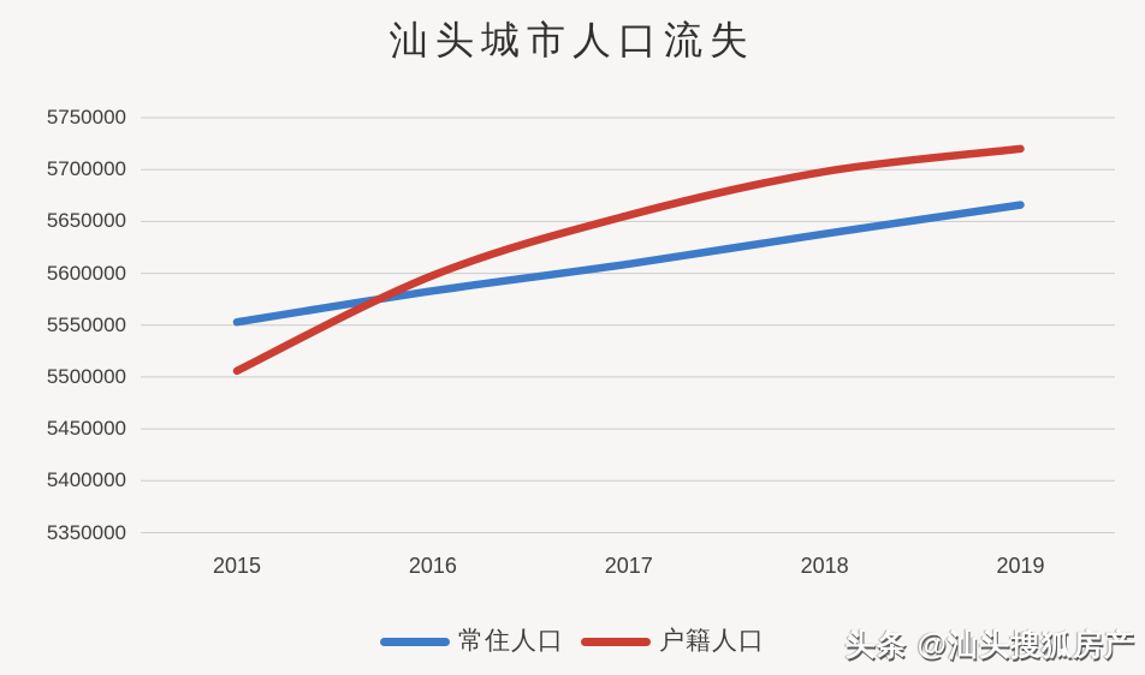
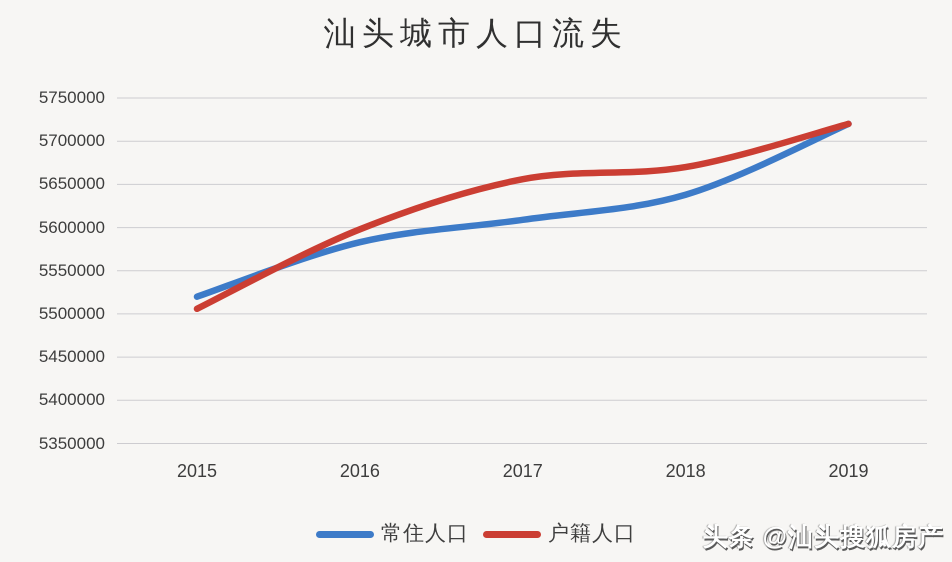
常住人口/2015: 5550000 -> 5520000
户籍人口/2018: 5700000 -> 5670000
常住人口/2019: 5670000 -> 5720000
